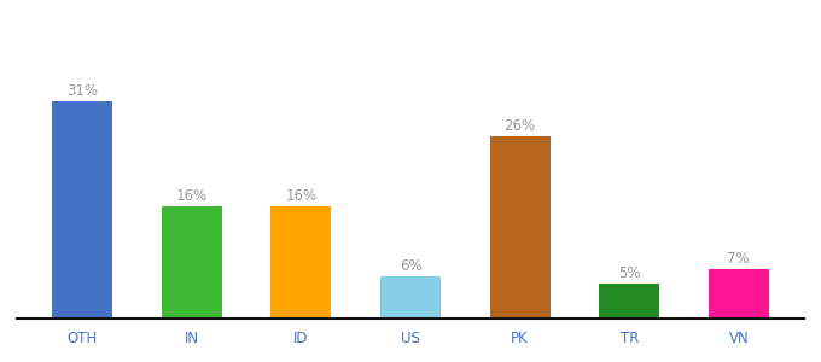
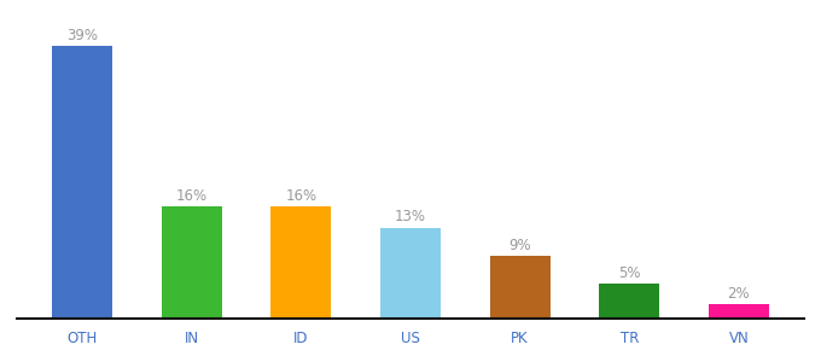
OTH: 31% -> 39%
US: 6% -> 13%
PK: 26% -> 9%
VN: 7% -> 2%
